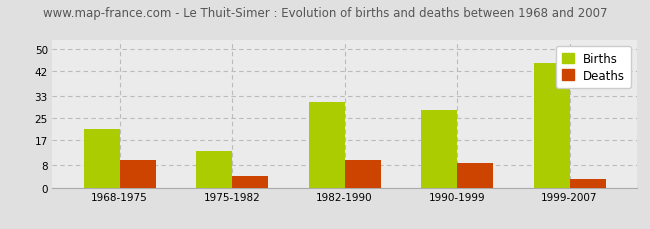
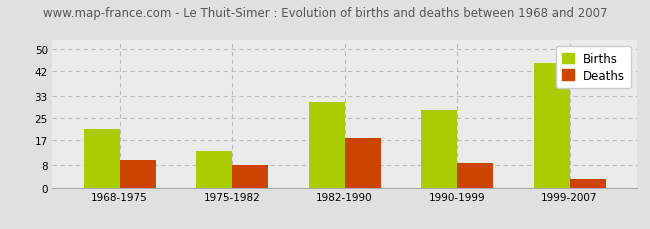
Deaths/1975-1982: 4 -> 8
Deaths/1982-1990: 10 -> 18
